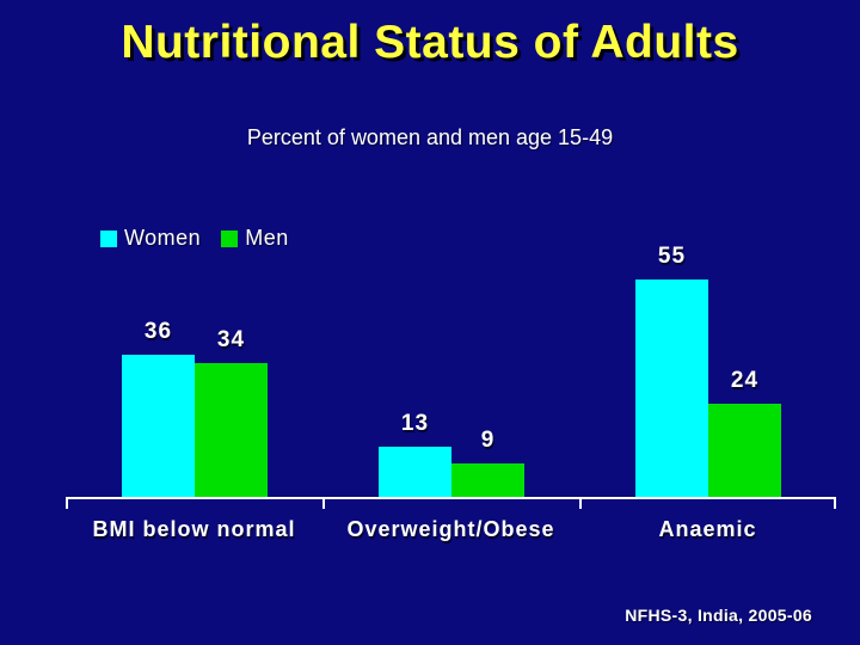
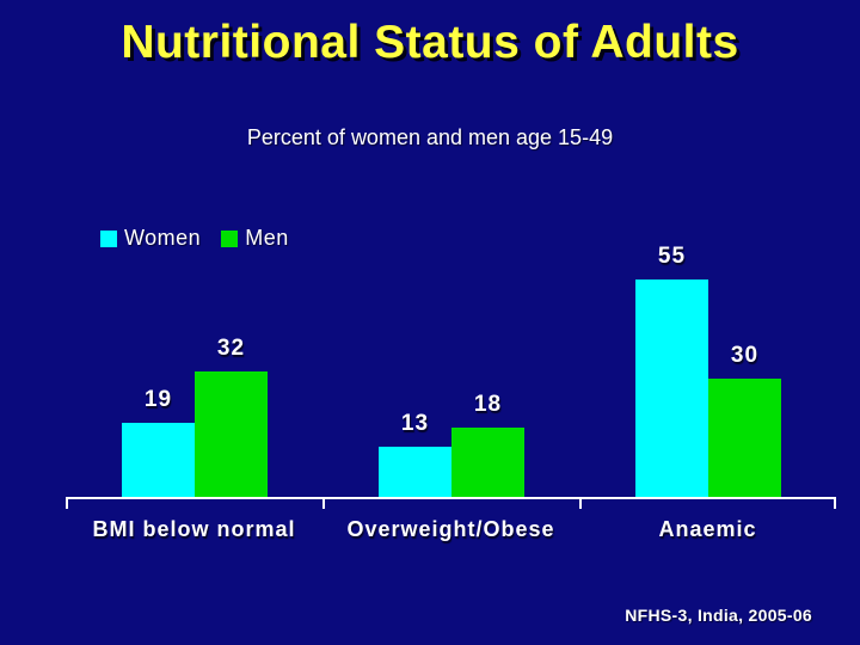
Women/BMI below normal: 36 -> 19
Men/BMI below normal: 34 -> 32
Men/Overweight/Obese: 9 -> 18
Men/Anaemic: 24 -> 30
